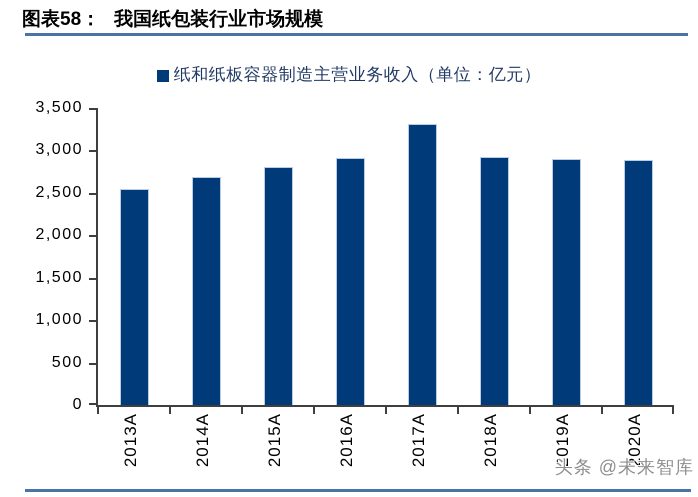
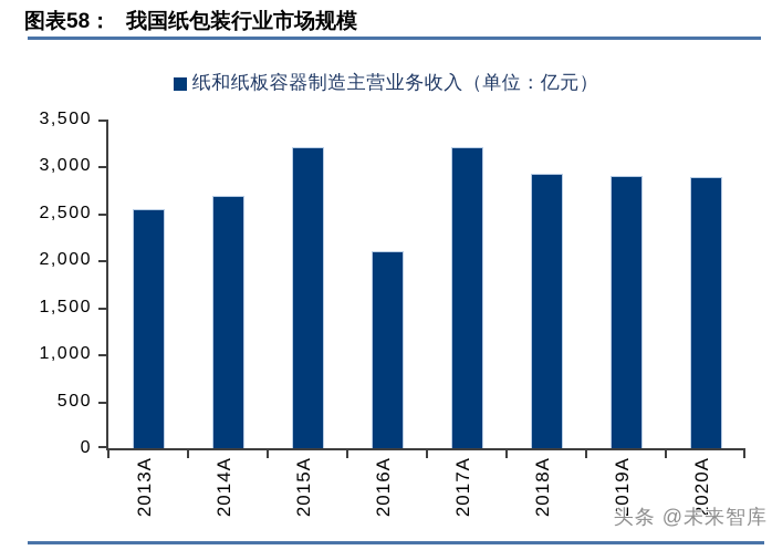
2015A: 2800 -> 3200
2016A: 2900 -> 2100
2017A: 3300 -> 3200
